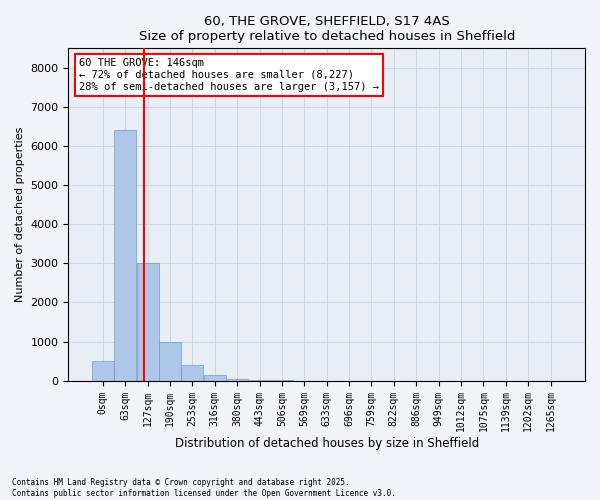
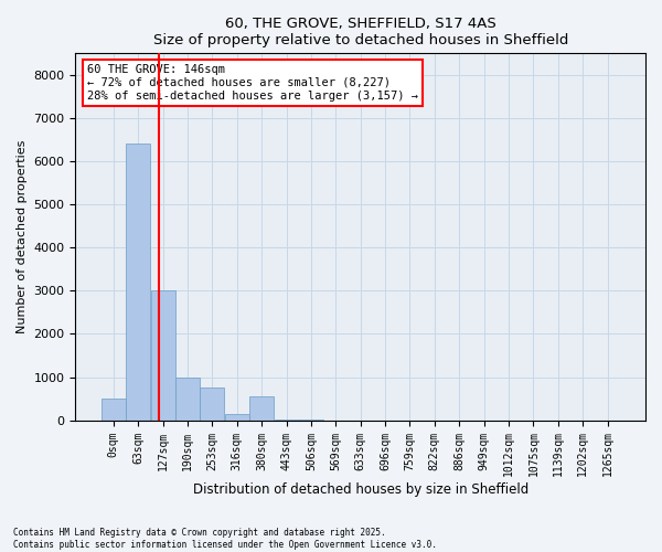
253sqm: 400 -> 750
380sqm: 50 -> 550
